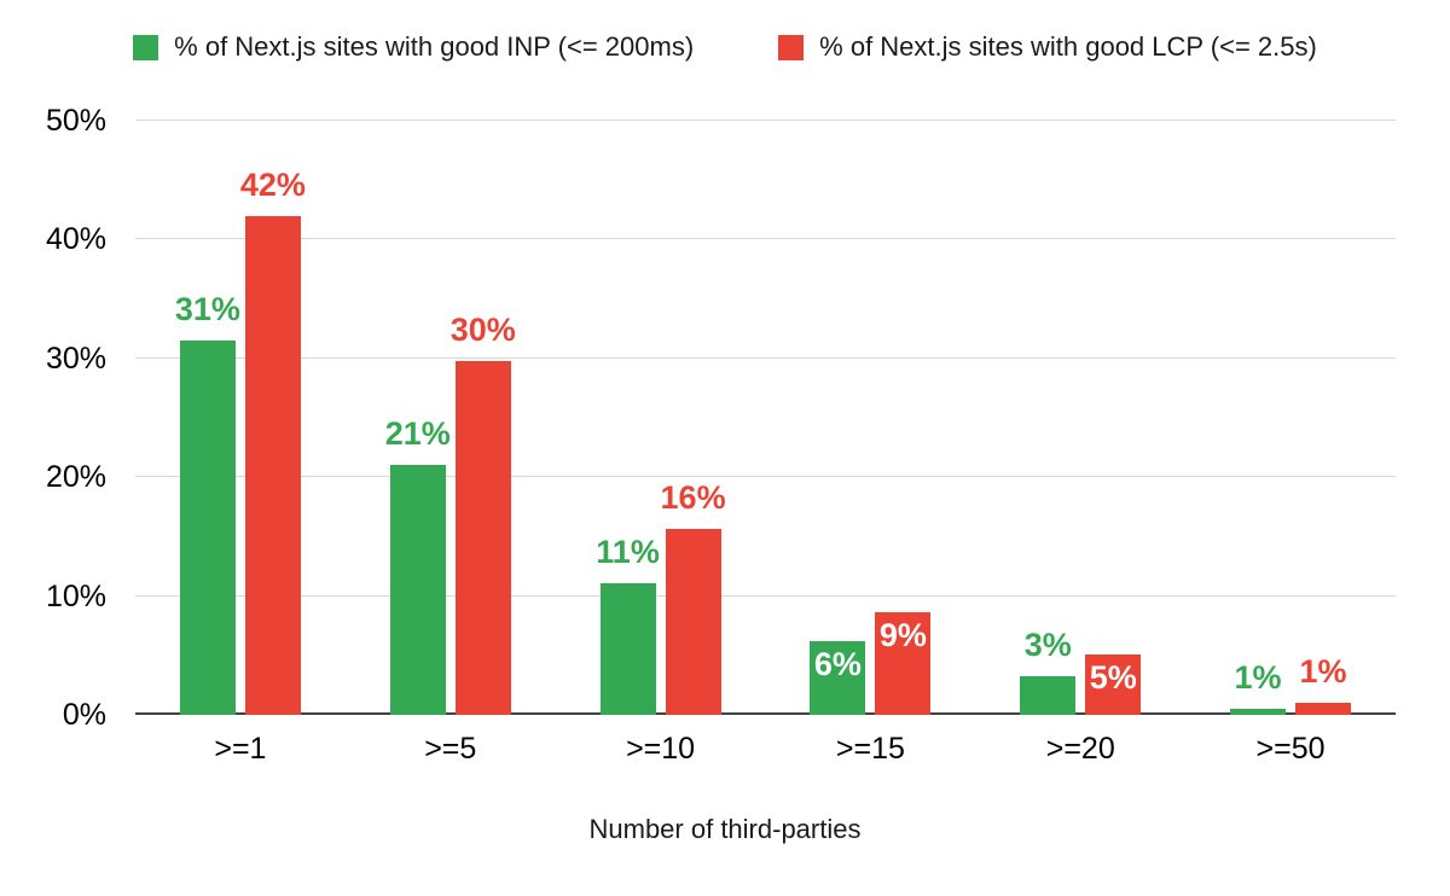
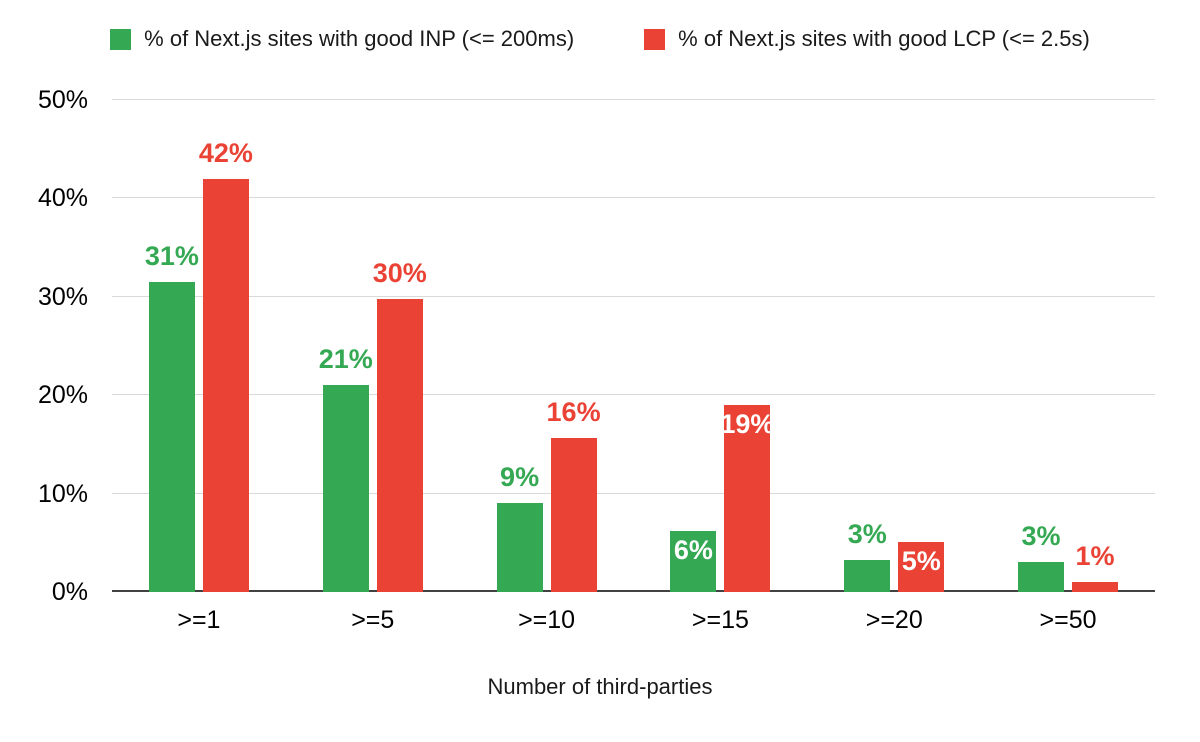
% of Next.js sites with good INP (<= 200ms)/>=10: 11% -> 9%
% of Next.js sites with good LCP (<= 2.5s)/>=15: 9% -> 19%
% of Next.js sites with good INP (<= 200ms)/>=50: 1% -> 3%
